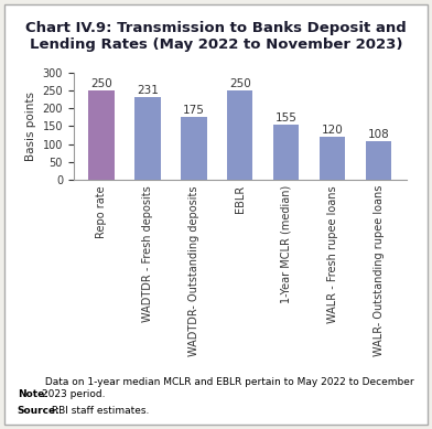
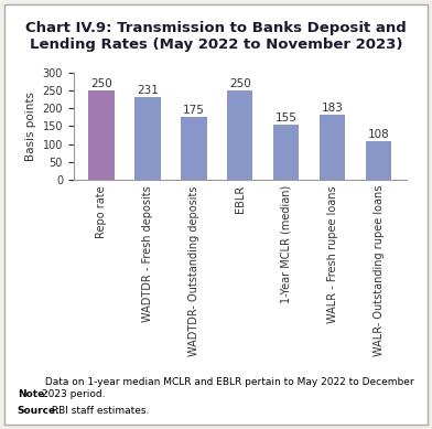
WALR - Fresh rupee loans: 120 -> 183
